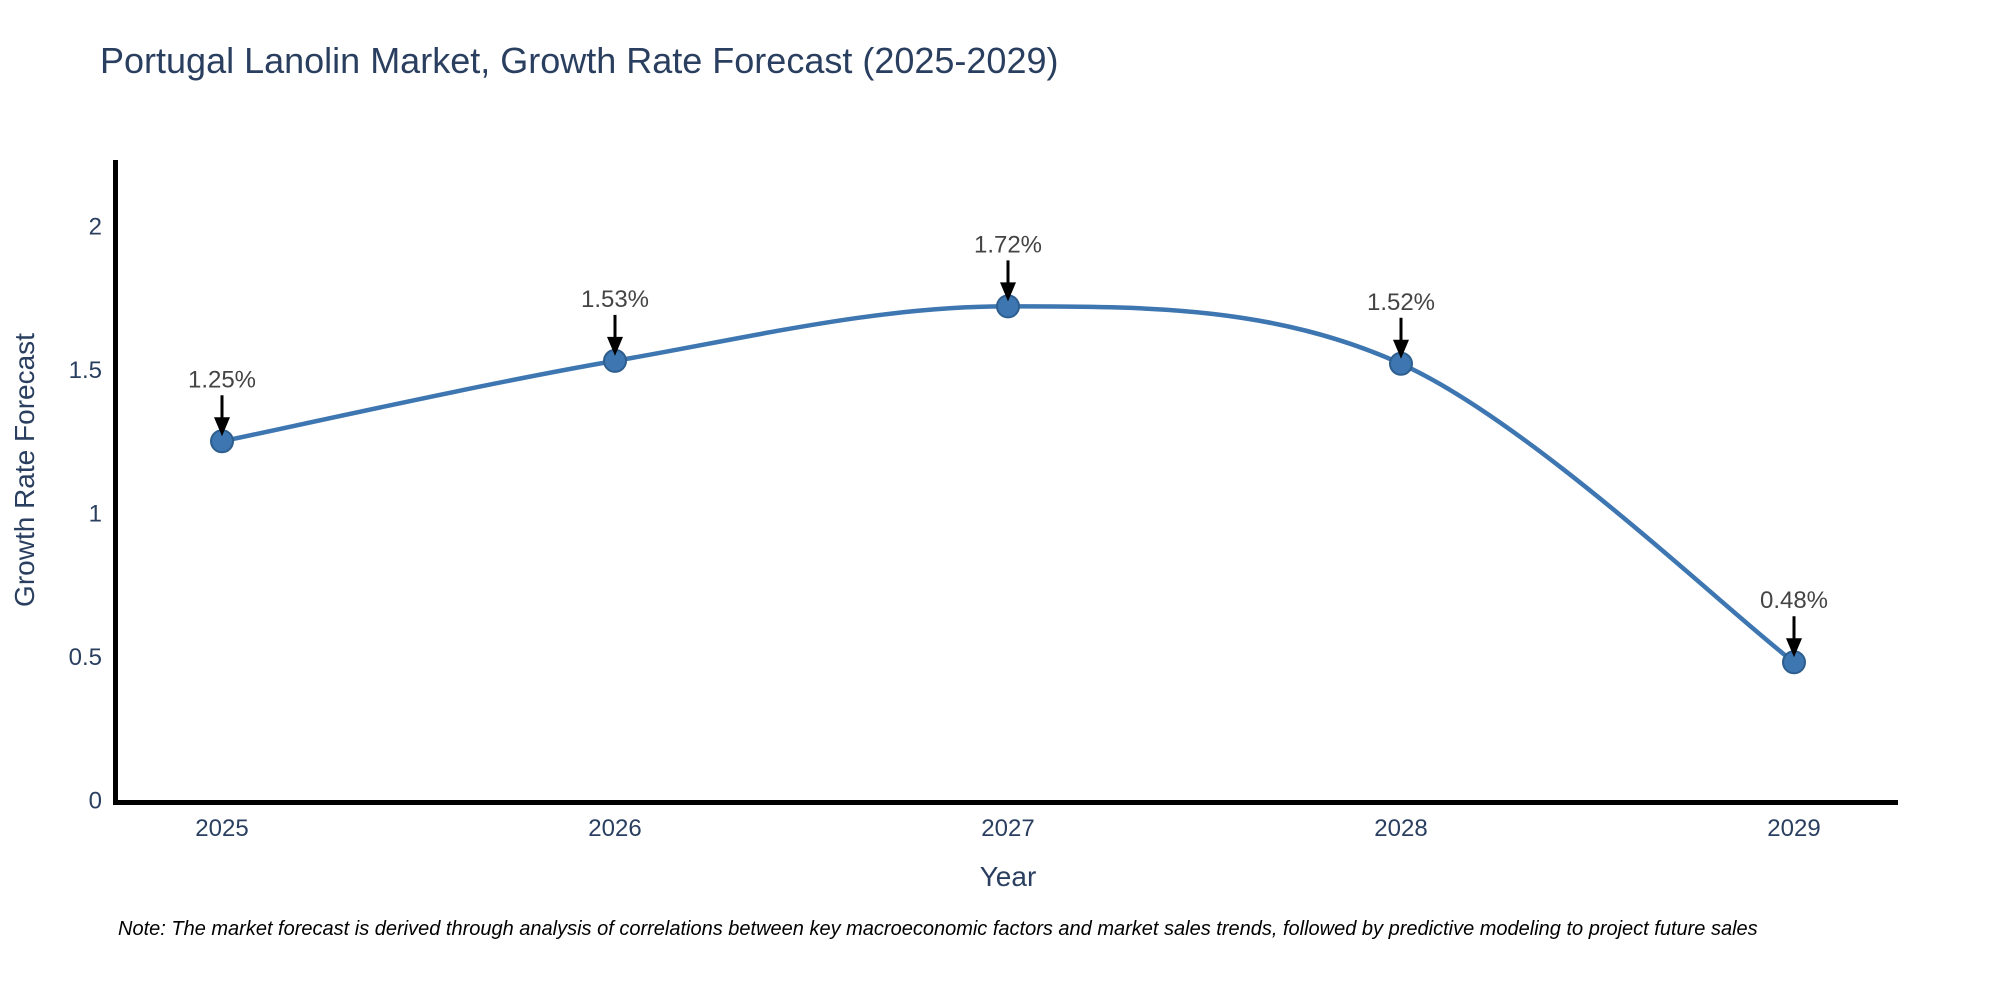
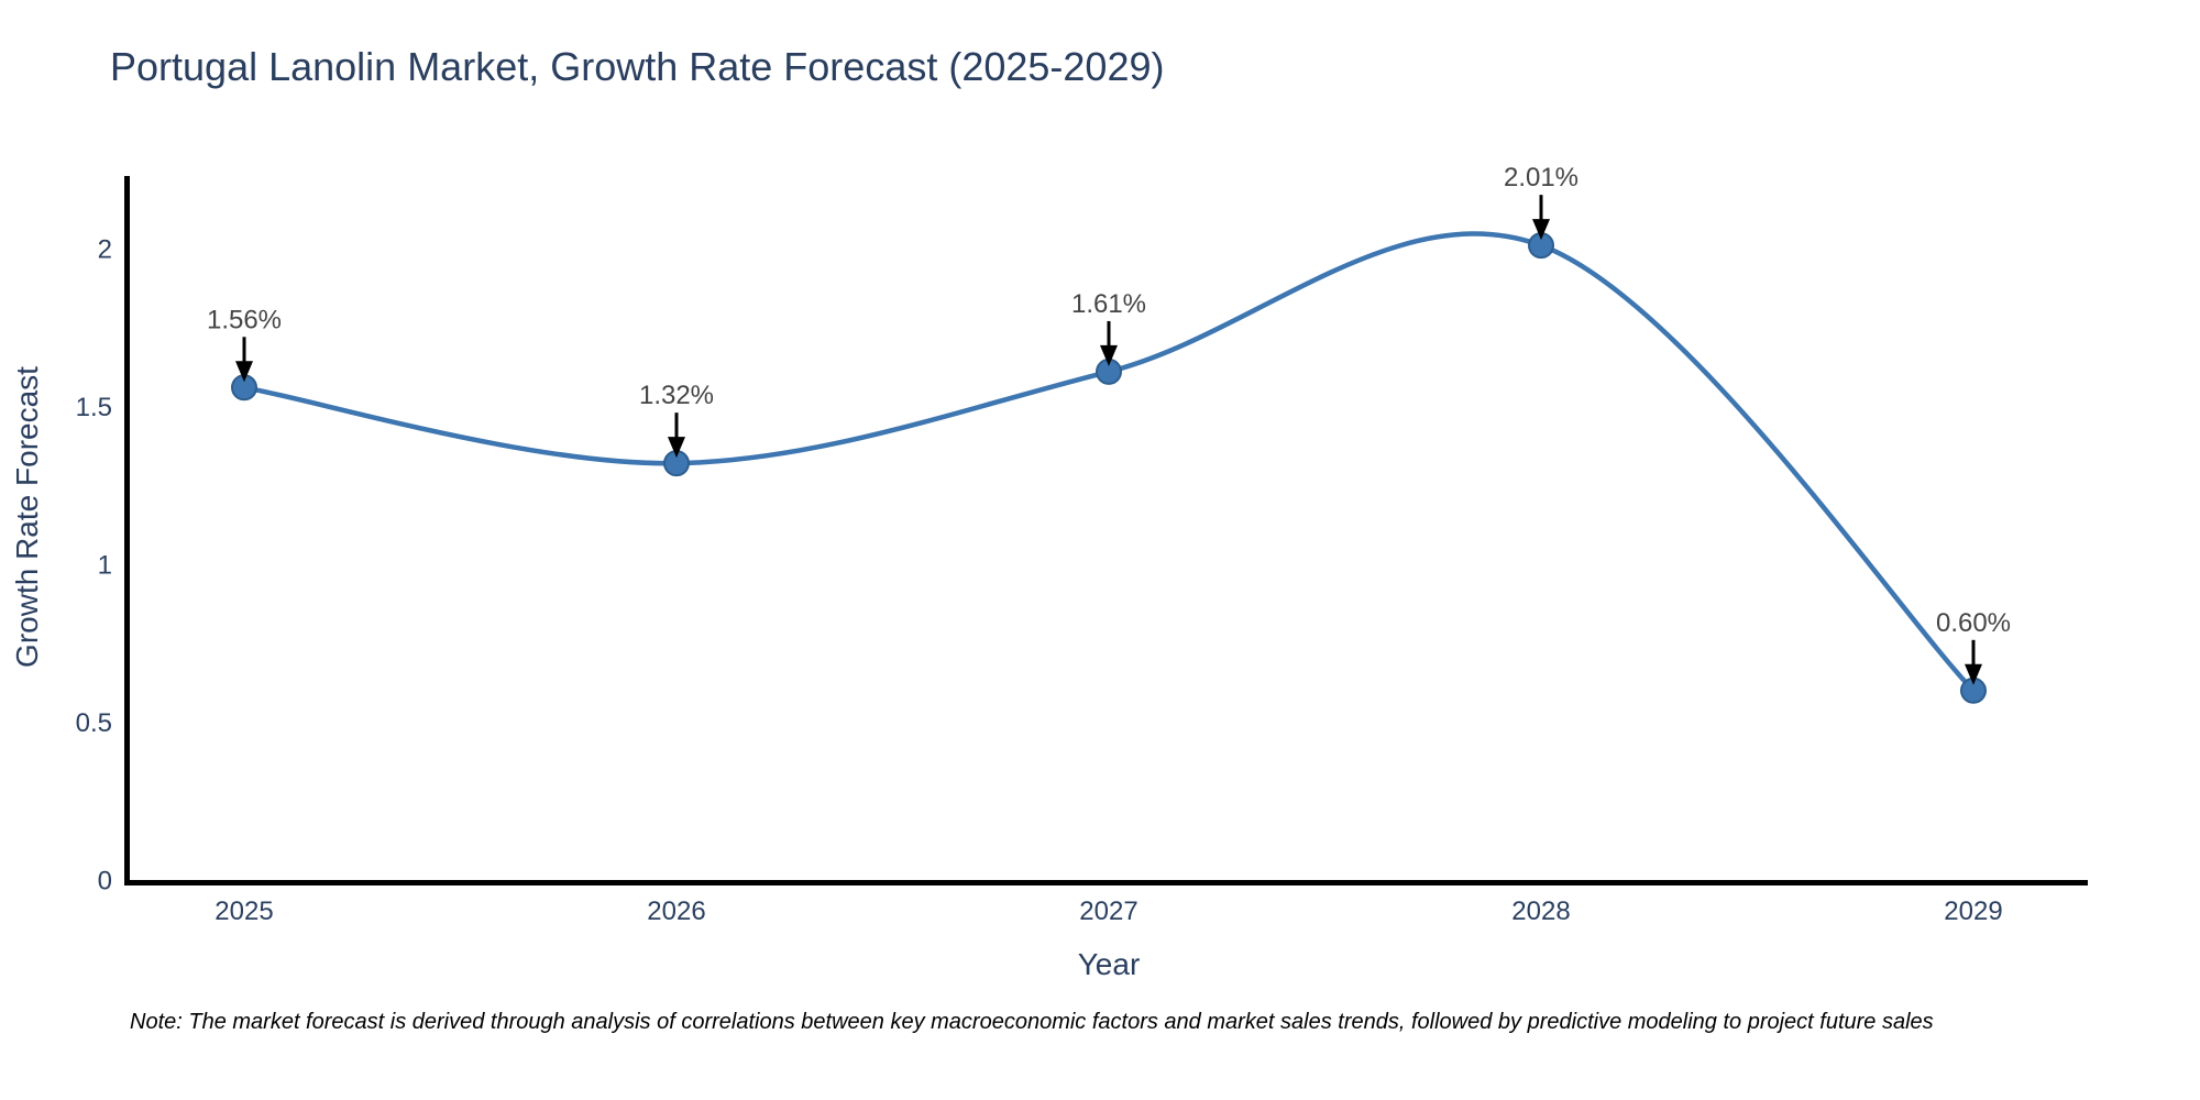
2025: 1.25% -> 1.56%
2026: 1.53% -> 1.32%
2027: 1.72% -> 1.61%
2028: 1.52% -> 2.01%
2029: 0.48% -> 0.60%
